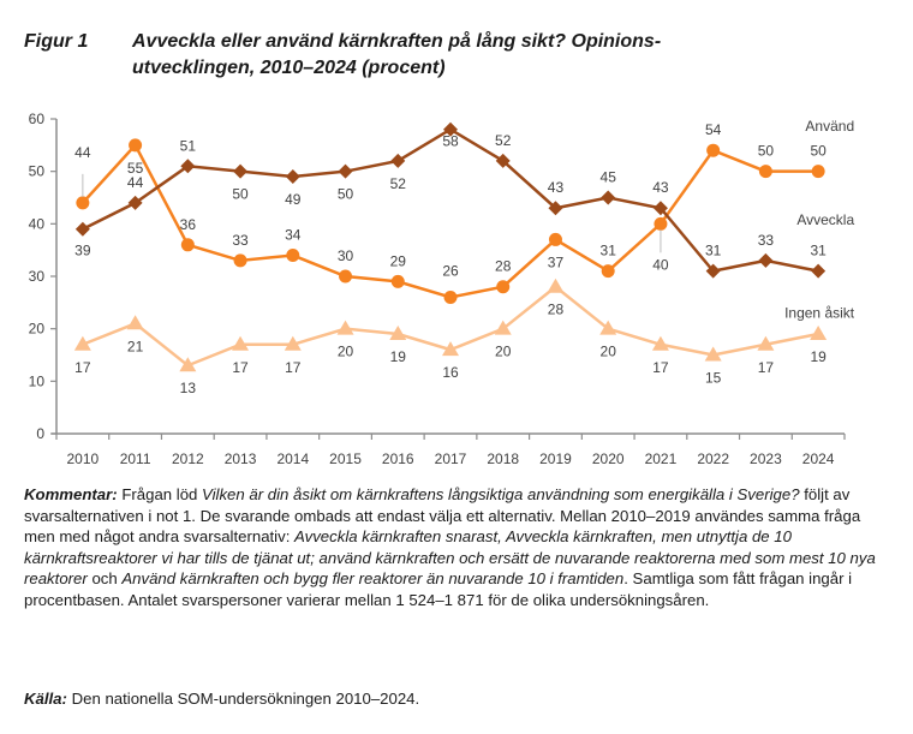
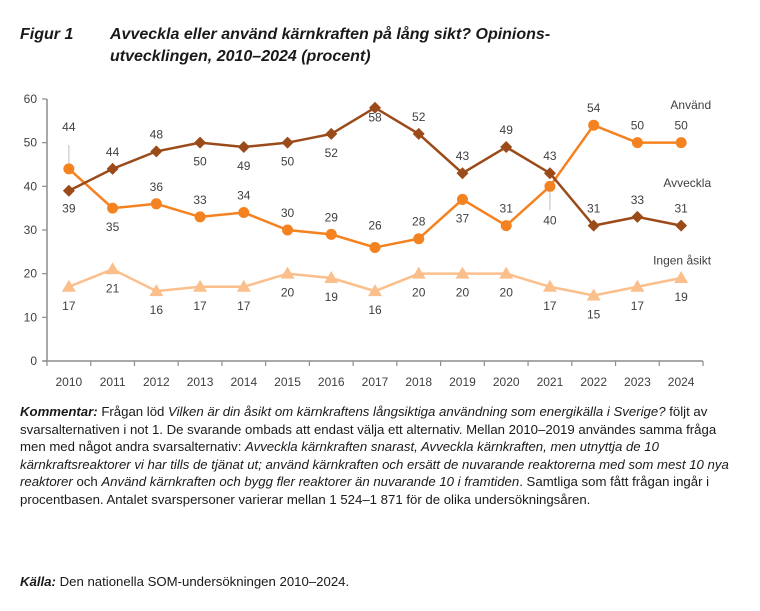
Använd/2011: 55 -> 35
Avveckla/2012: 51 -> 48
Ingen åsikt/2012: 13 -> 16
Ingen åsikt/2019: 28 -> 20
Avveckla/2020: 45 -> 49
